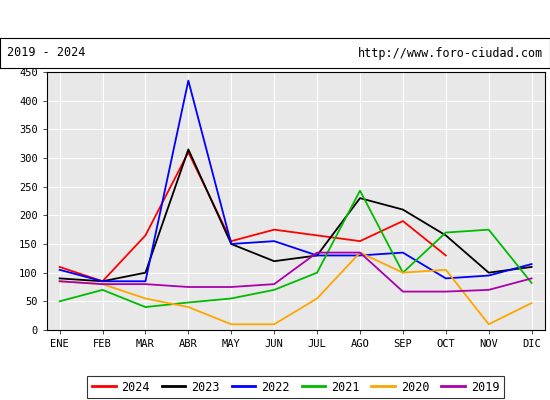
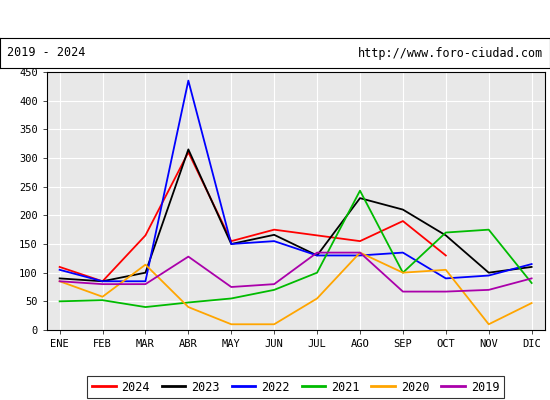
2021/FEB: 70 -> 52
2020/FEB: 80 -> 58
2020/MAR: 55 -> 114
2019/ABR: 75 -> 128
2023/JUN: 120 -> 166
